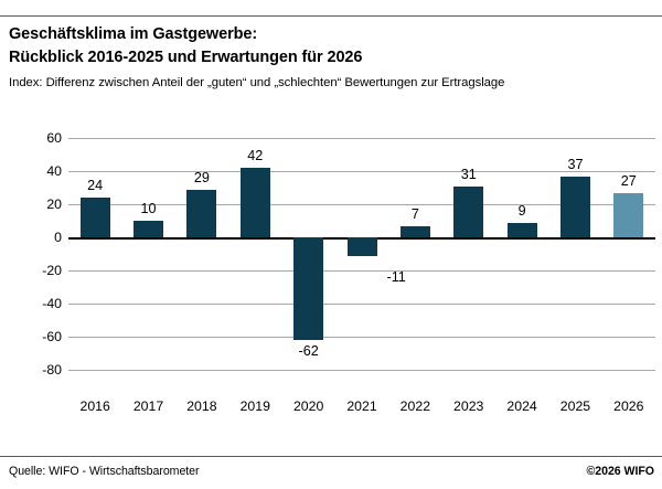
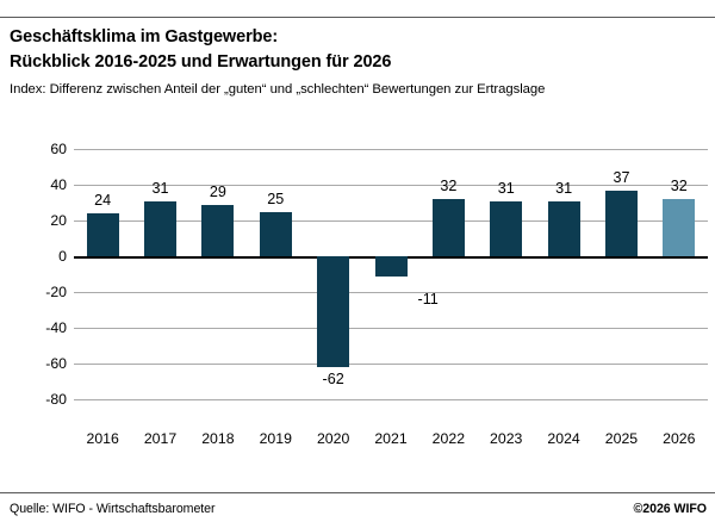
2017: 10 -> 31
2019: 42 -> 25
2022: 7 -> 32
2024: 9 -> 31
2026: 27 -> 32
